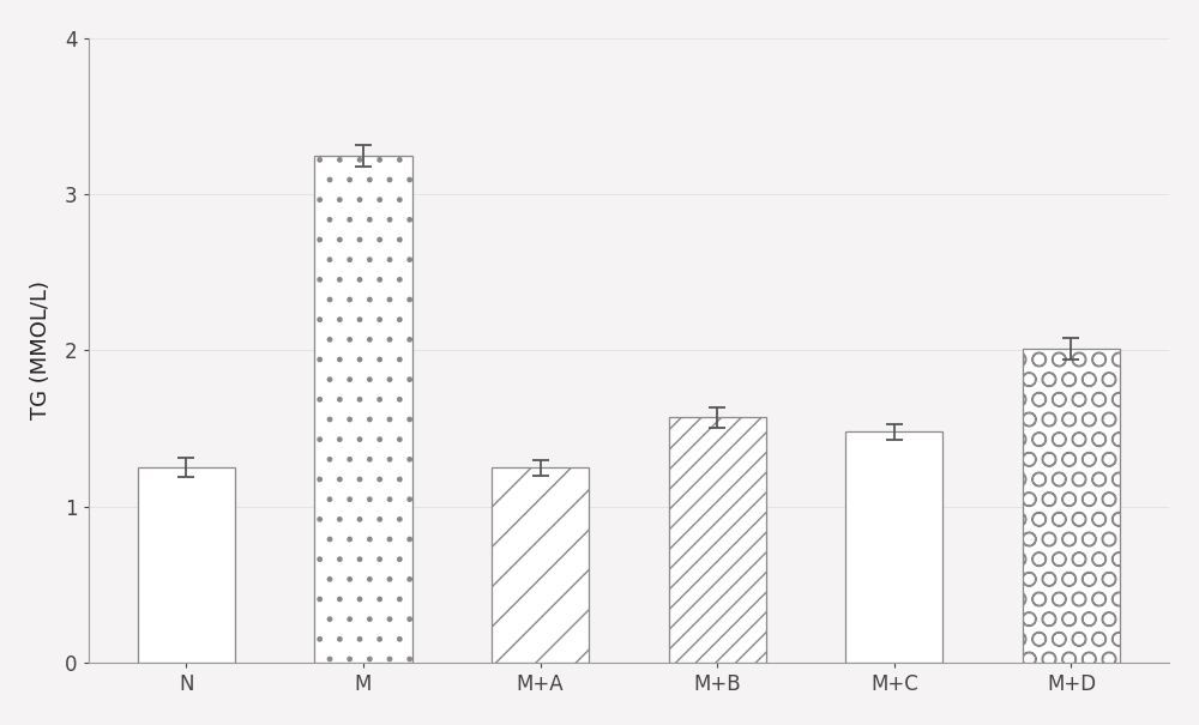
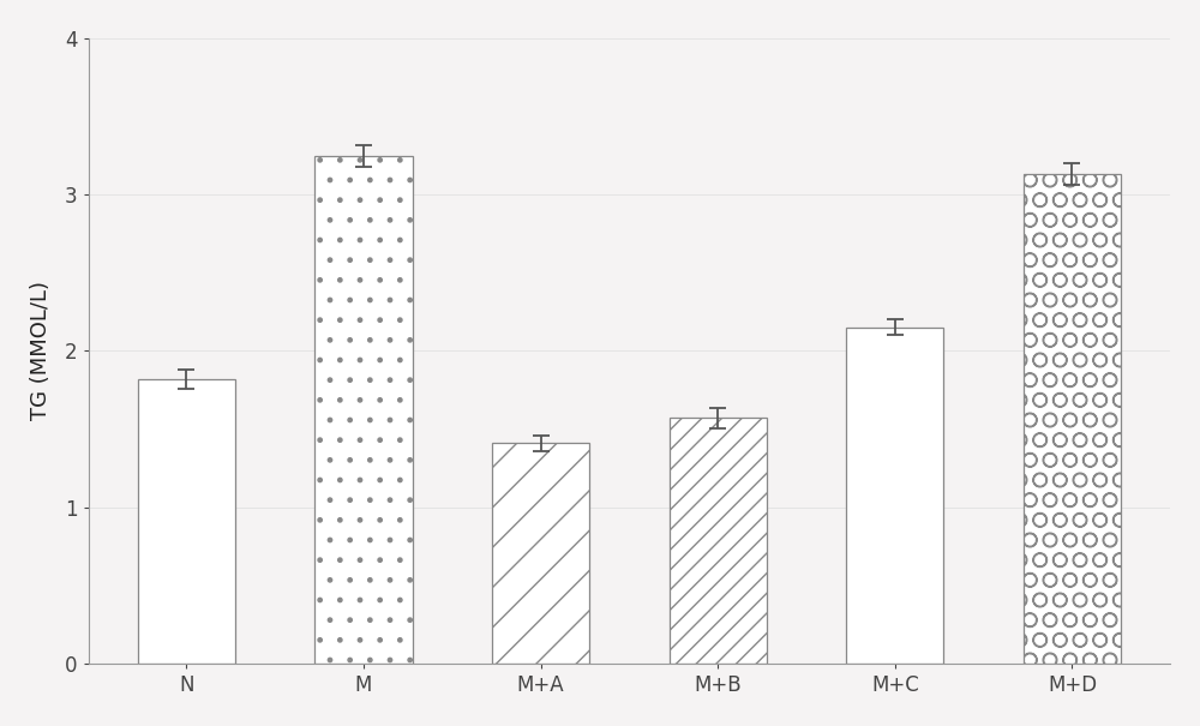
N: 1.25 -> 1.82
M+A: 1.25 -> 1.41
M+C: 1.48 -> 2.15
M+D: 2.01 -> 3.13
